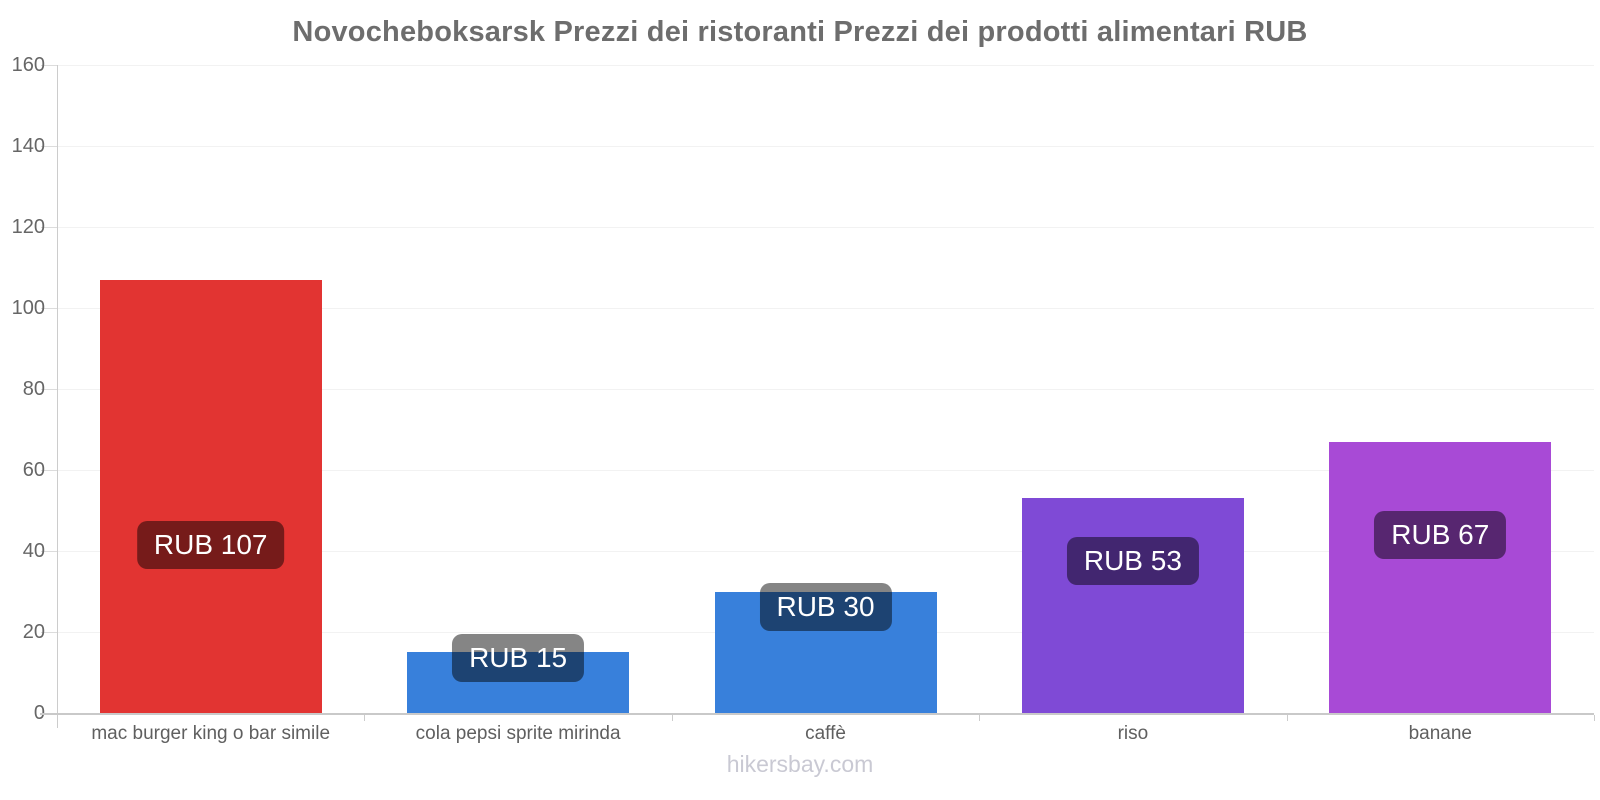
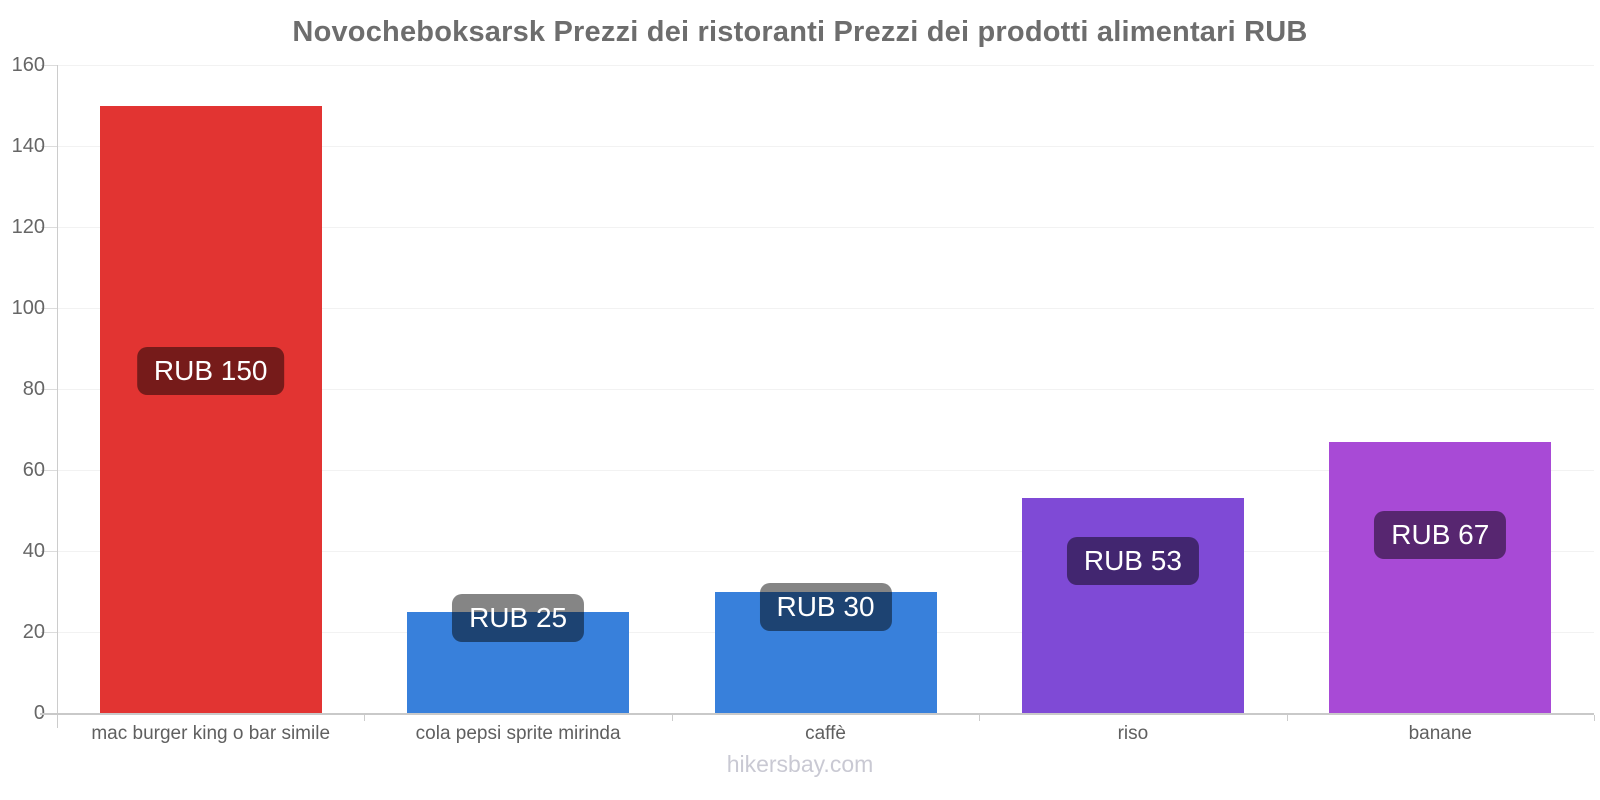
mac burger king o bar simile: 107 -> 150
cola pepsi sprite mirinda: 15 -> 25
